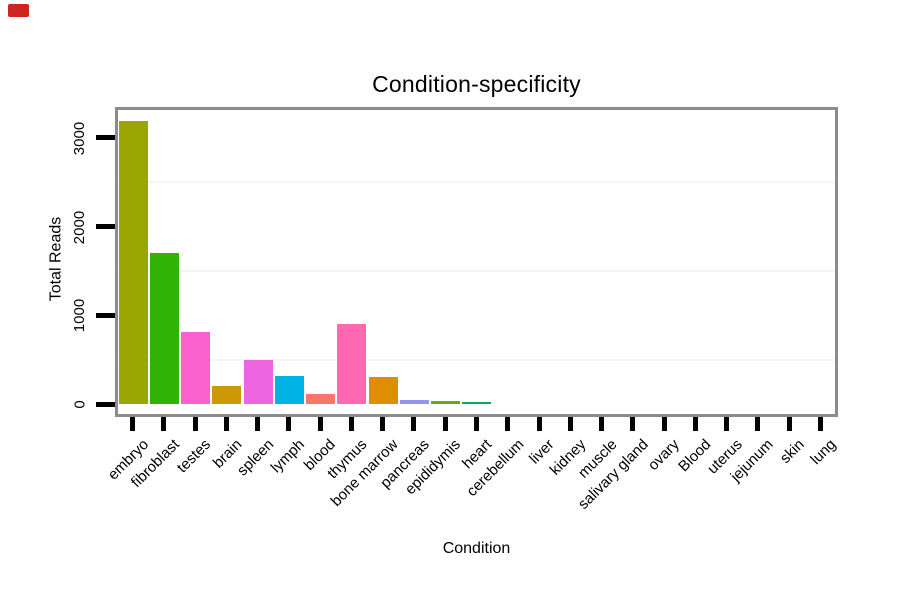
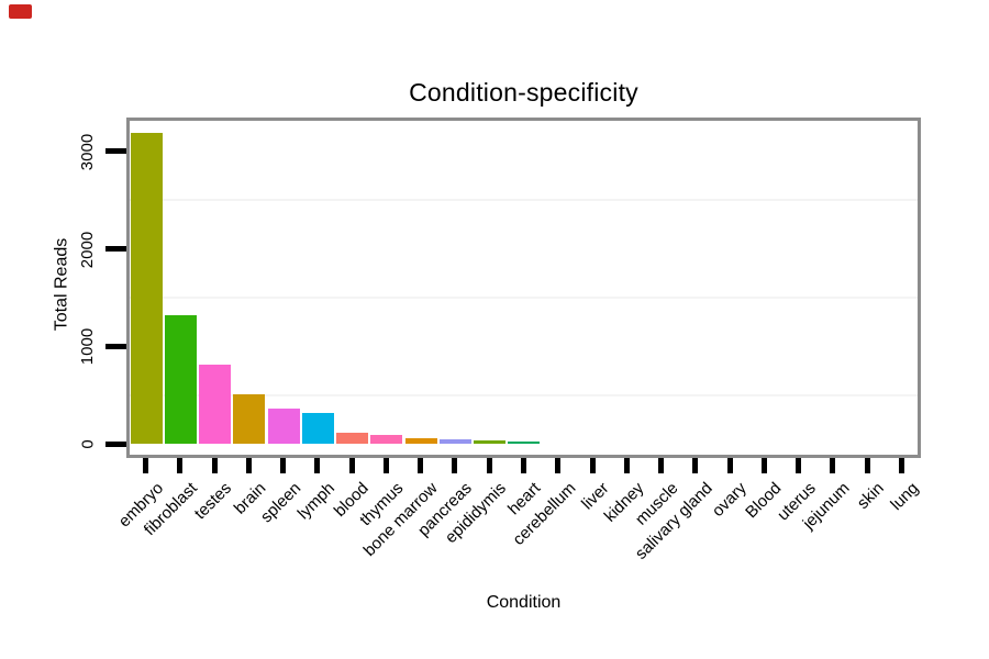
fibroblast: 1700 -> 1300
brain: 200 -> 500
spleen: 500 -> 400
thymus: 900 -> 100
bone marrow: 300 -> 100
